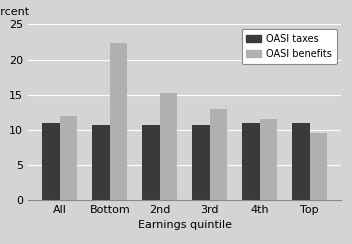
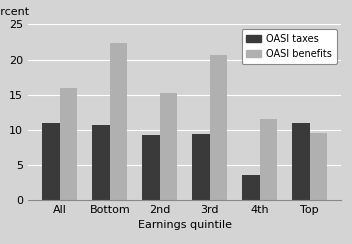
OASI benefits/All: 12.0 -> 16.0
OASI taxes/2nd: 10.7 -> 9.2
OASI taxes/3rd: 10.7 -> 9.4
OASI benefits/3rd: 13.0 -> 20.6
OASI taxes/4th: 10.9 -> 3.6
